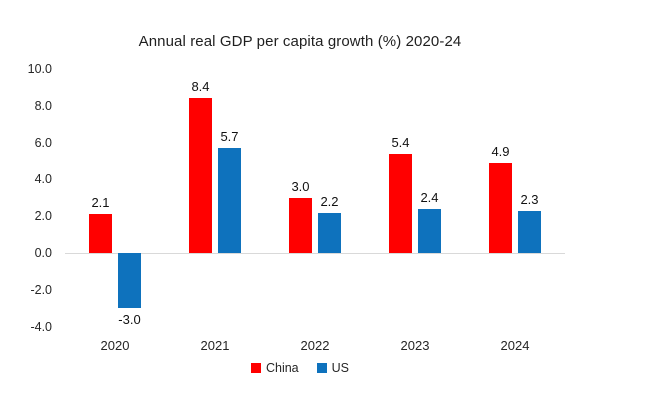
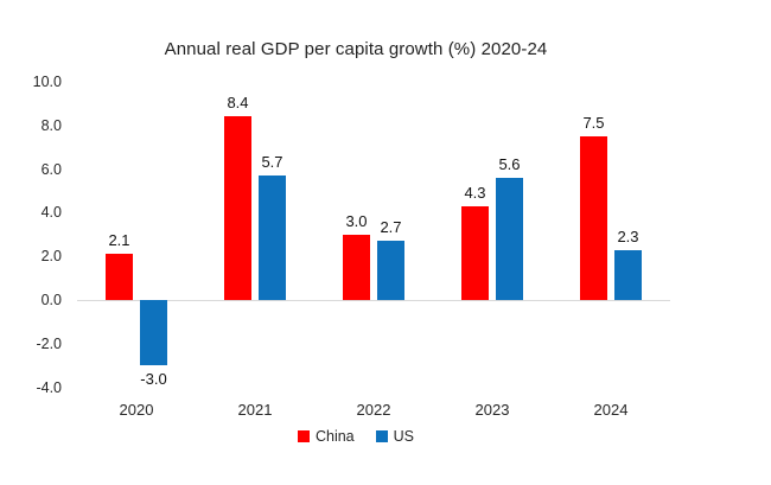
US/2022: 2.2 -> 2.7
China/2023: 5.4 -> 4.3
US/2023: 2.4 -> 5.6
China/2024: 4.9 -> 7.5
